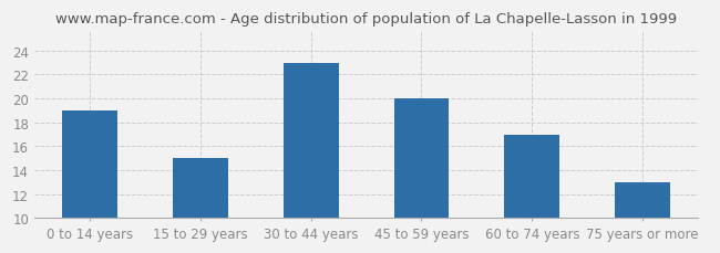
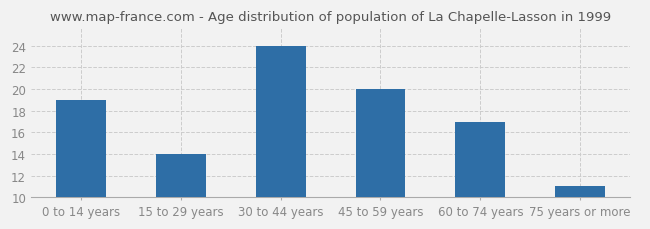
15 to 29 years: 15 -> 14
30 to 44 years: 23 -> 24
75 years or more: 13 -> 11
